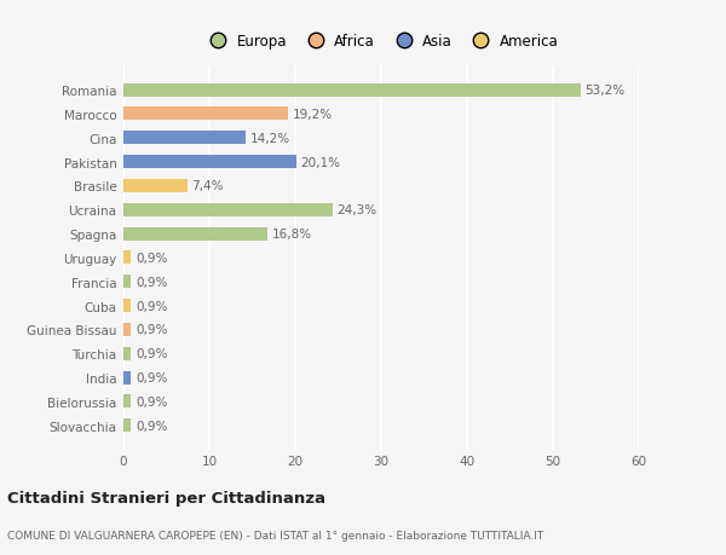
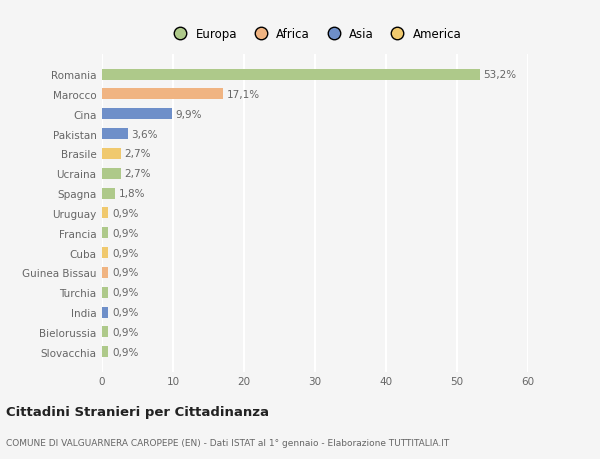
Marocco: 19,2% -> 17,1%
Cina: 14,2% -> 9,9%
Pakistan: 20,1% -> 3,6%
Brasile: 7,4% -> 2,7%
Ucraina: 24,3% -> 2,7%
Spagna: 16,8% -> 1,8%
